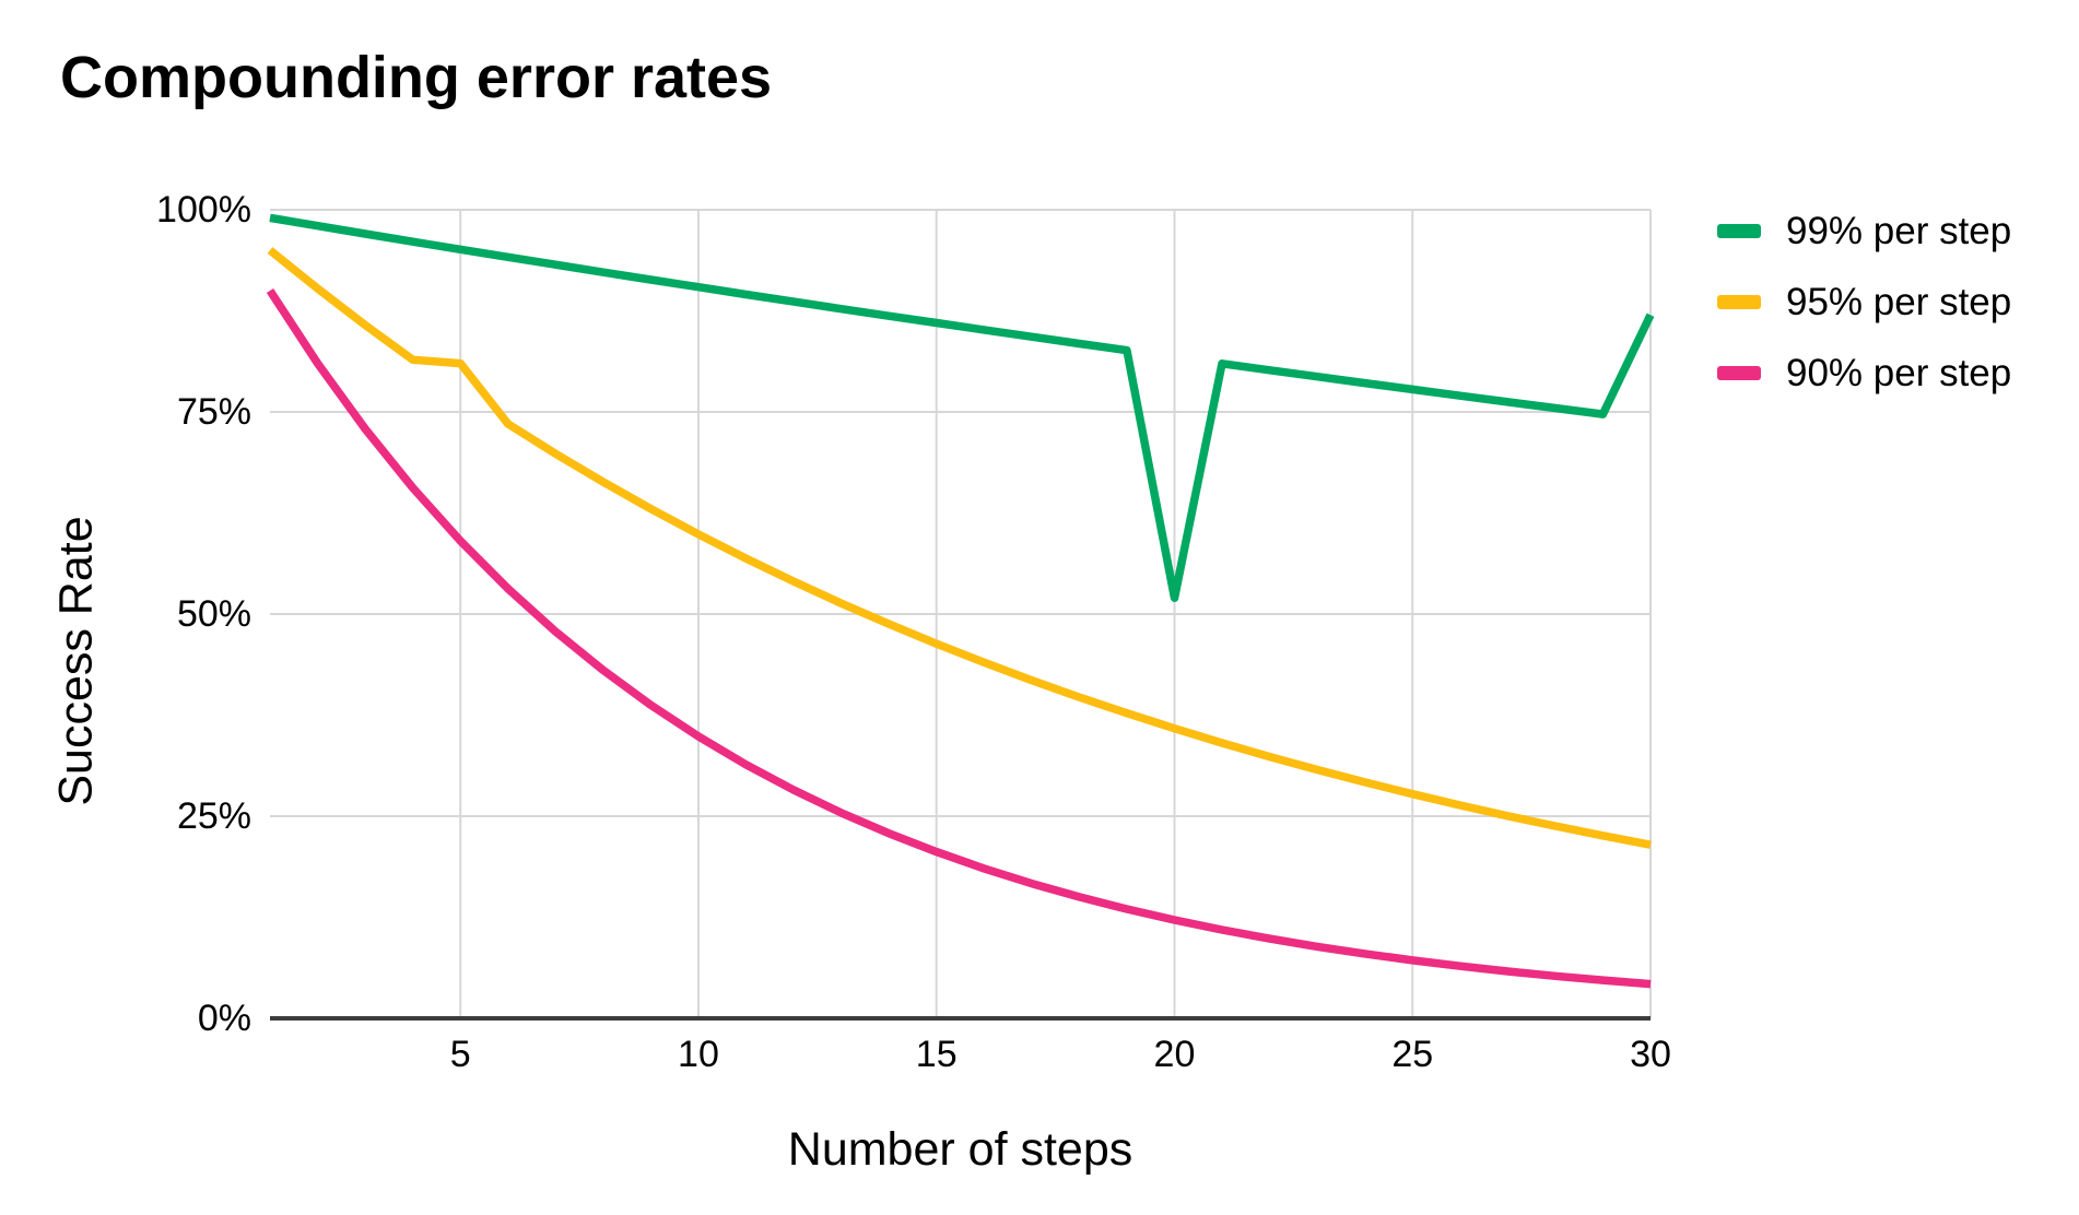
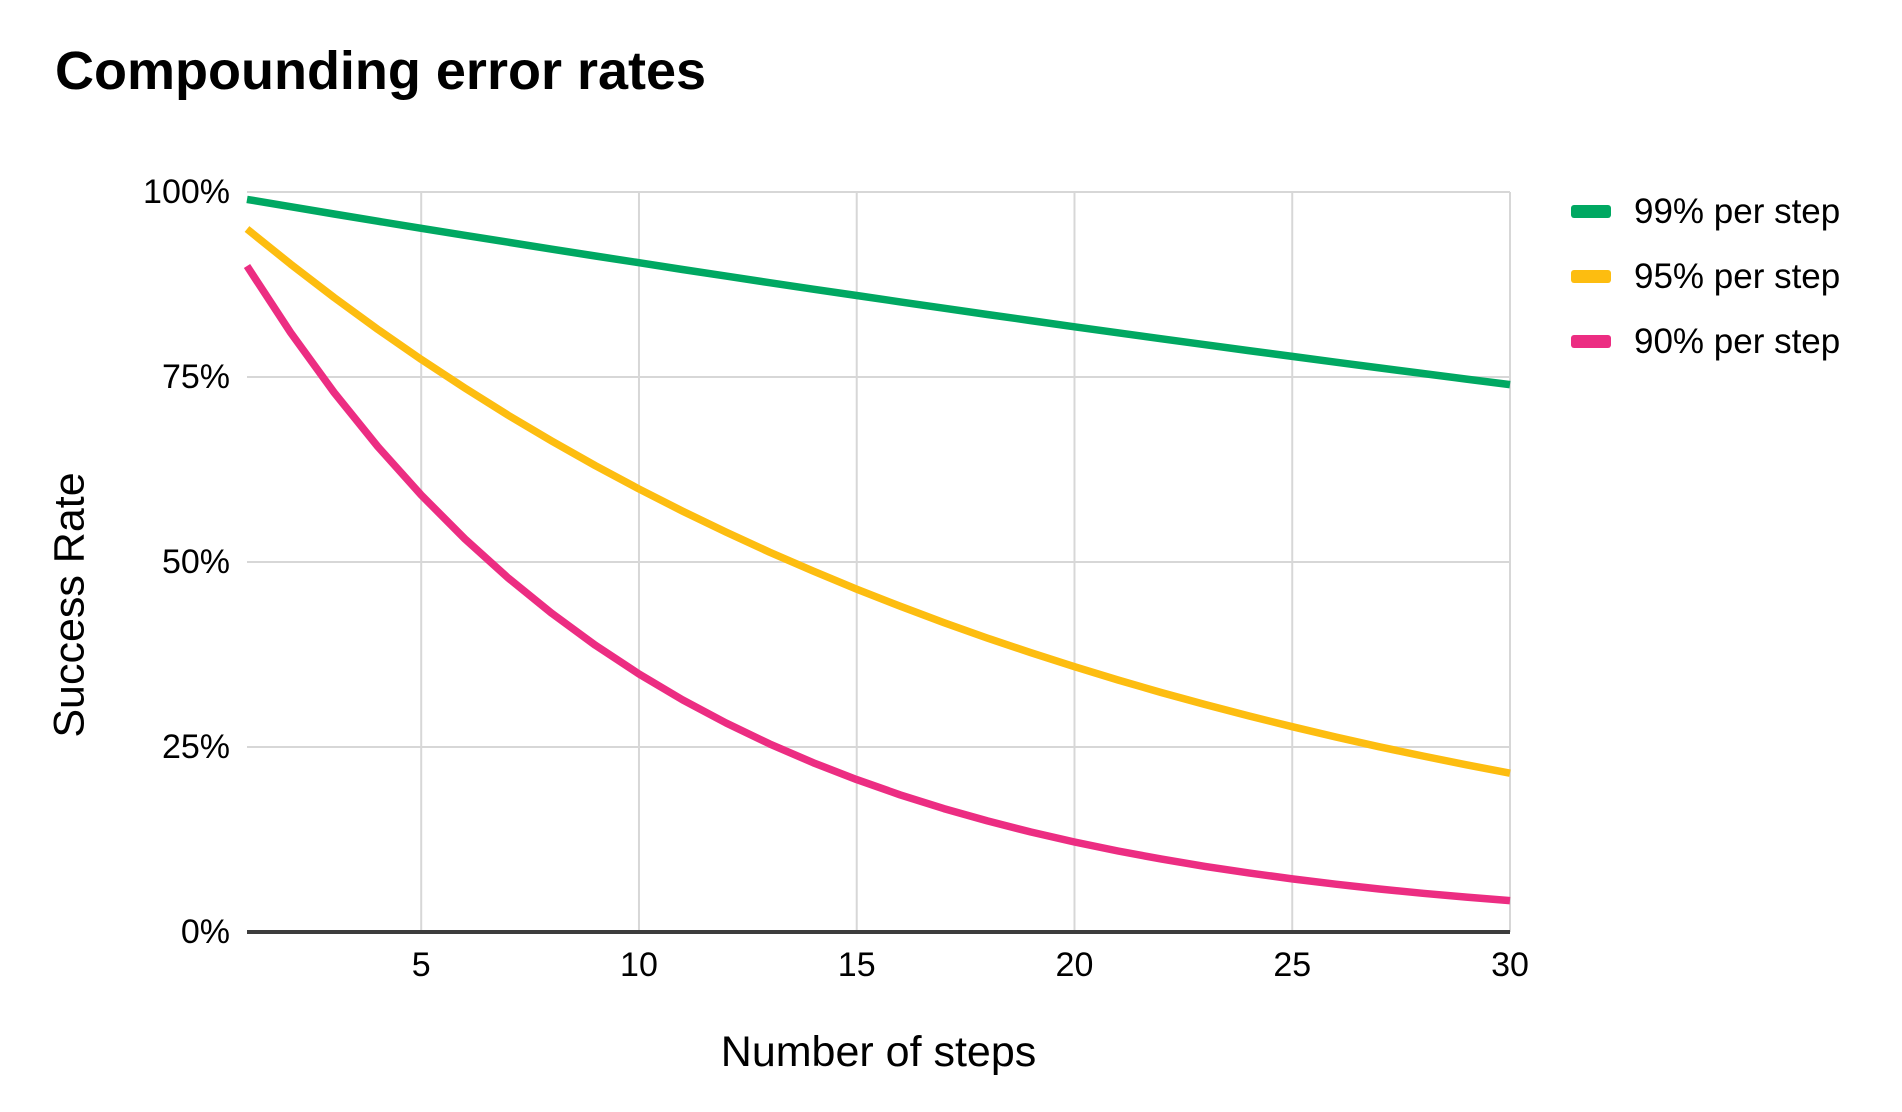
95% per step/5: 81% -> 77%
99% per step/20: 52% -> 82%
99% per step/30: 87% -> 74%
